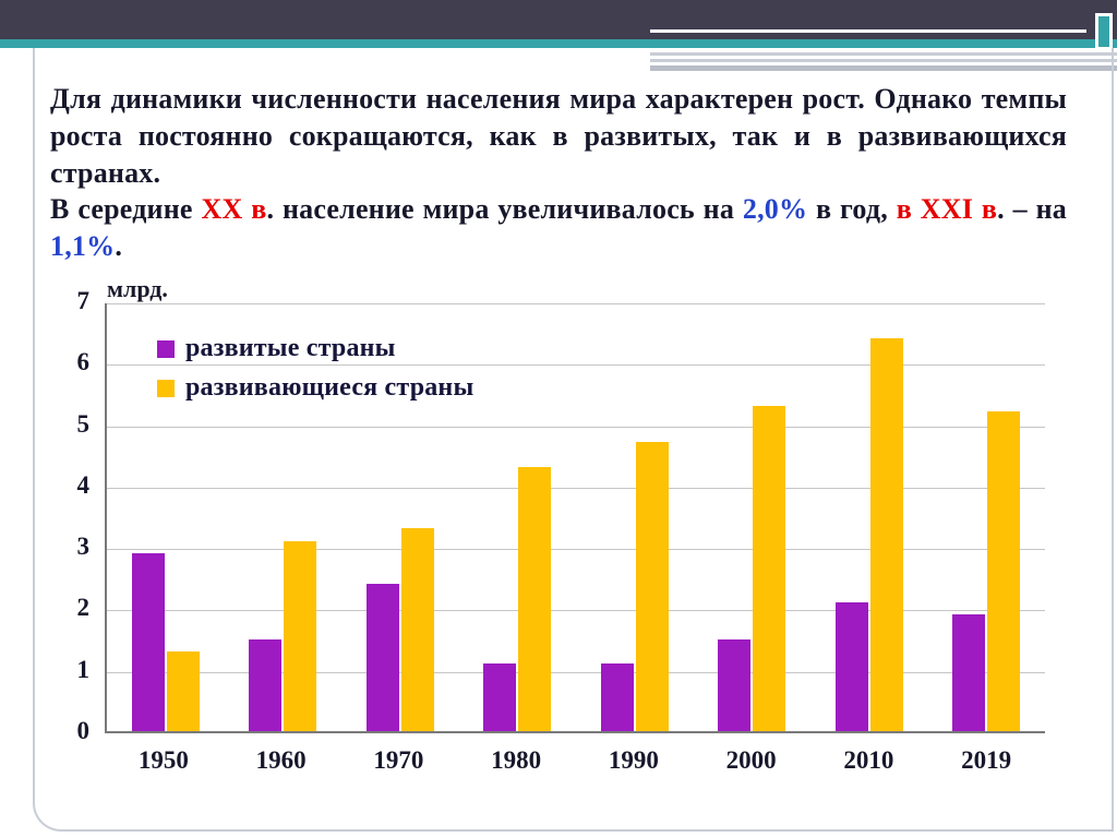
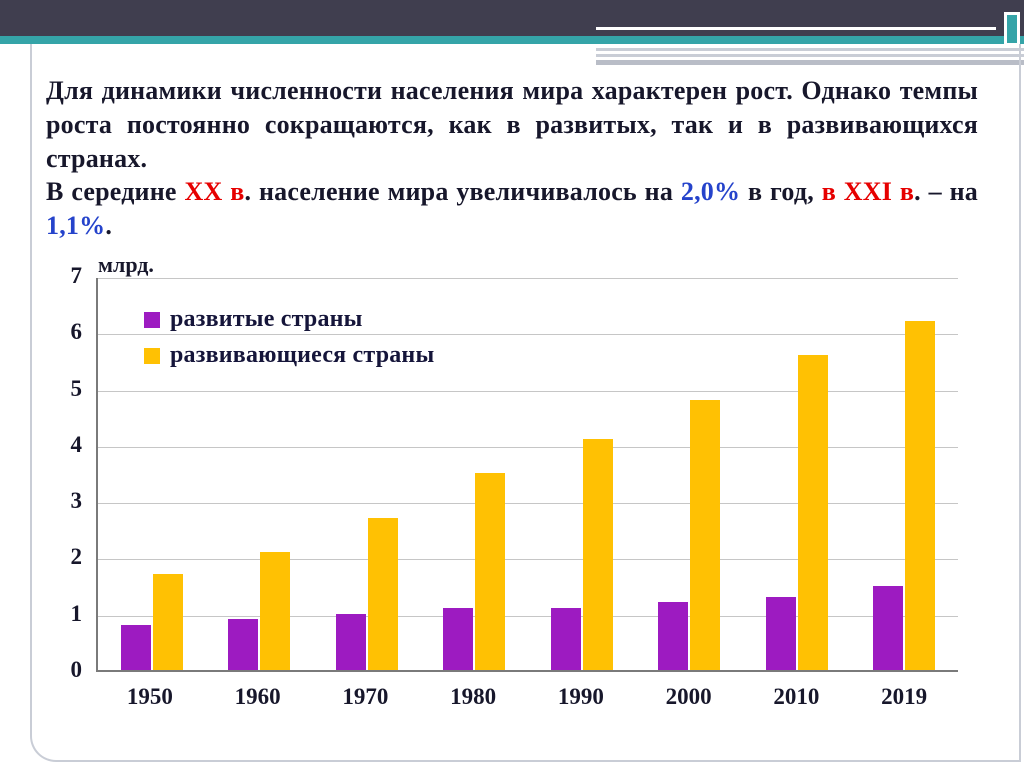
развитые страны/1950: 2.9 -> 0.8
развивающиеся страны/1950: 1.3 -> 1.7
развитые страны/1960: 1.5 -> 0.9
развивающиеся страны/1960: 3.1 -> 2.1
развитые страны/1970: 2.4 -> 1.0
развивающиеся страны/1970: 3.3 -> 2.7
развивающиеся страны/1980: 4.3 -> 3.5
развивающиеся страны/1990: 4.7 -> 4.1
развитые страны/2000: 1.5 -> 1.2
развивающиеся страны/2000: 5.3 -> 4.8
развитые страны/2010: 2.1 -> 1.3
развивающиеся страны/2010: 6.4 -> 5.6
развитые страны/2019: 1.9 -> 1.5
развивающиеся страны/2019: 5.2 -> 6.2
